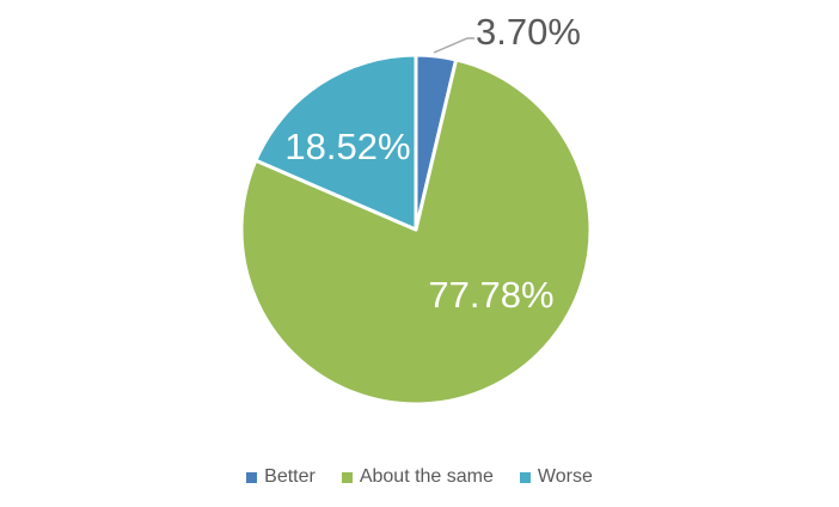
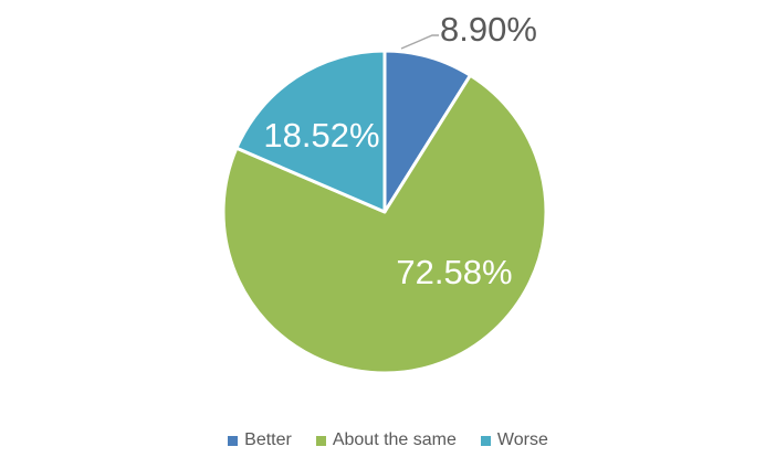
Better: 3.70% -> 8.90%
About the same: 77.78% -> 72.58%
